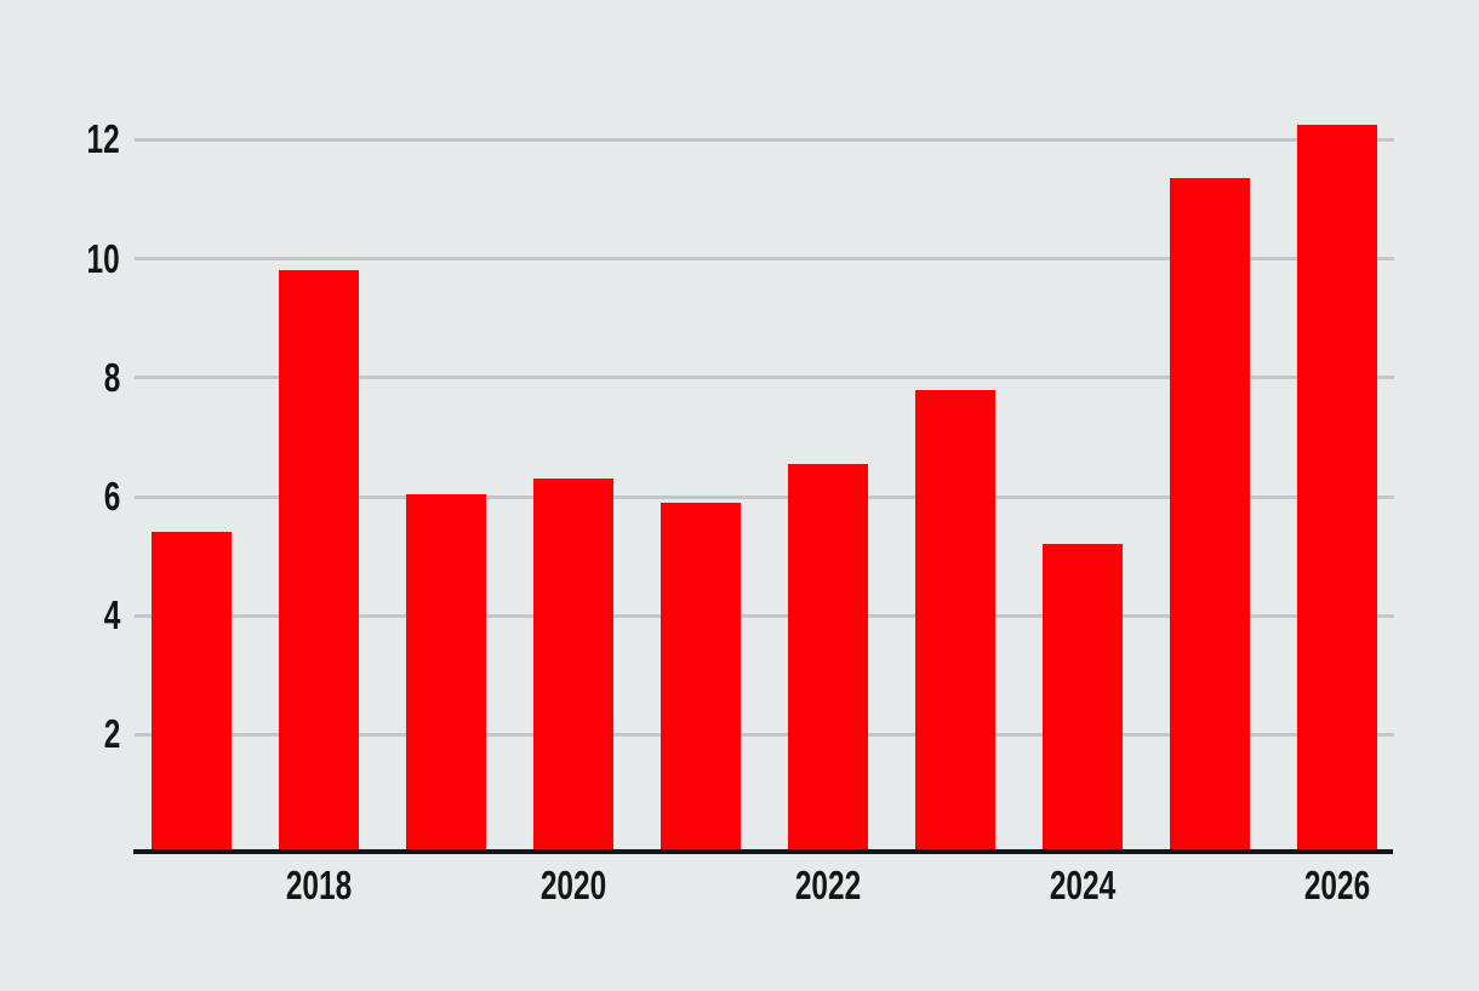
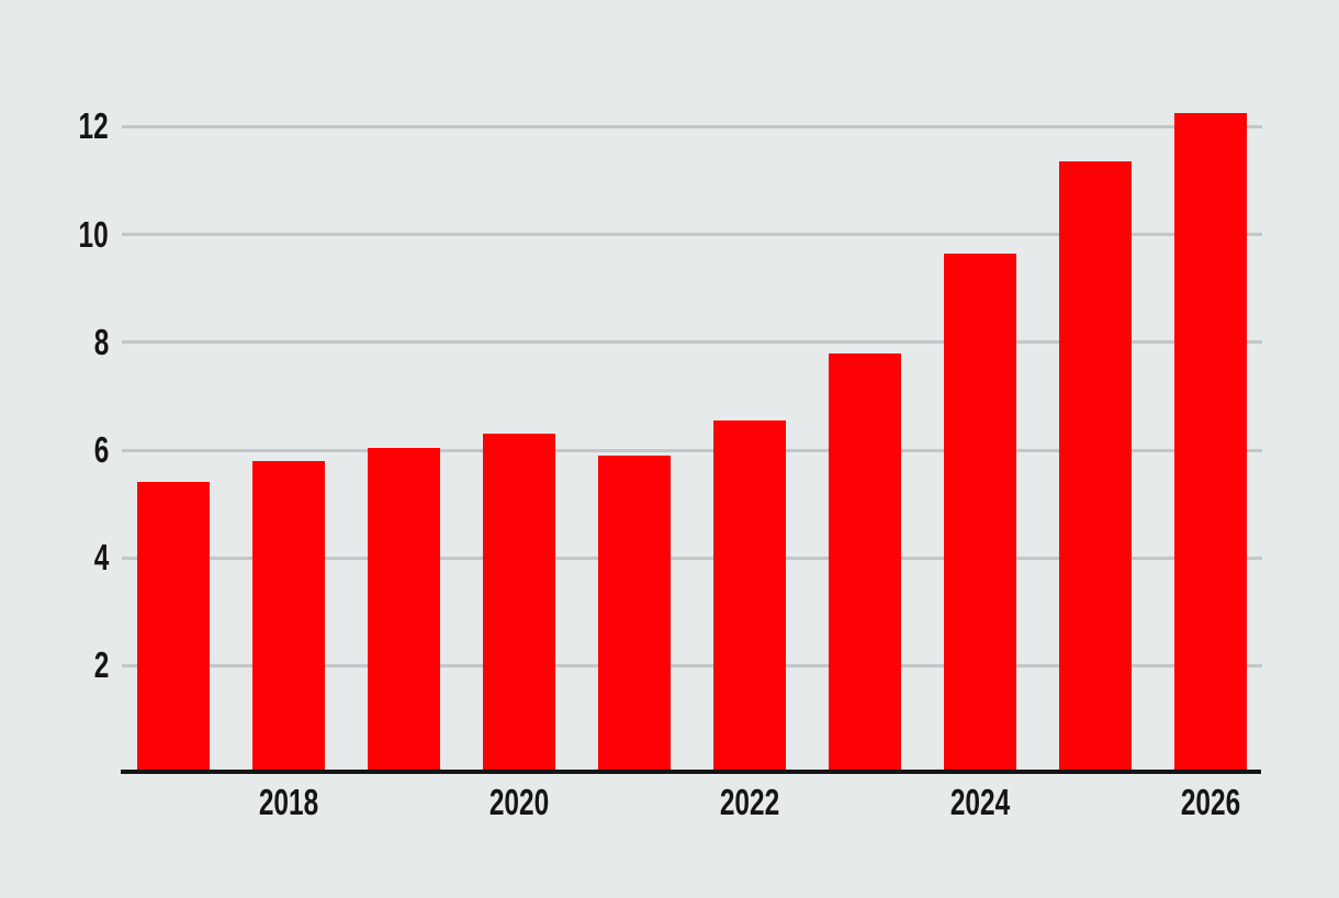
2018: 9.8 -> 5.8
2024: 5.2 -> 9.7
